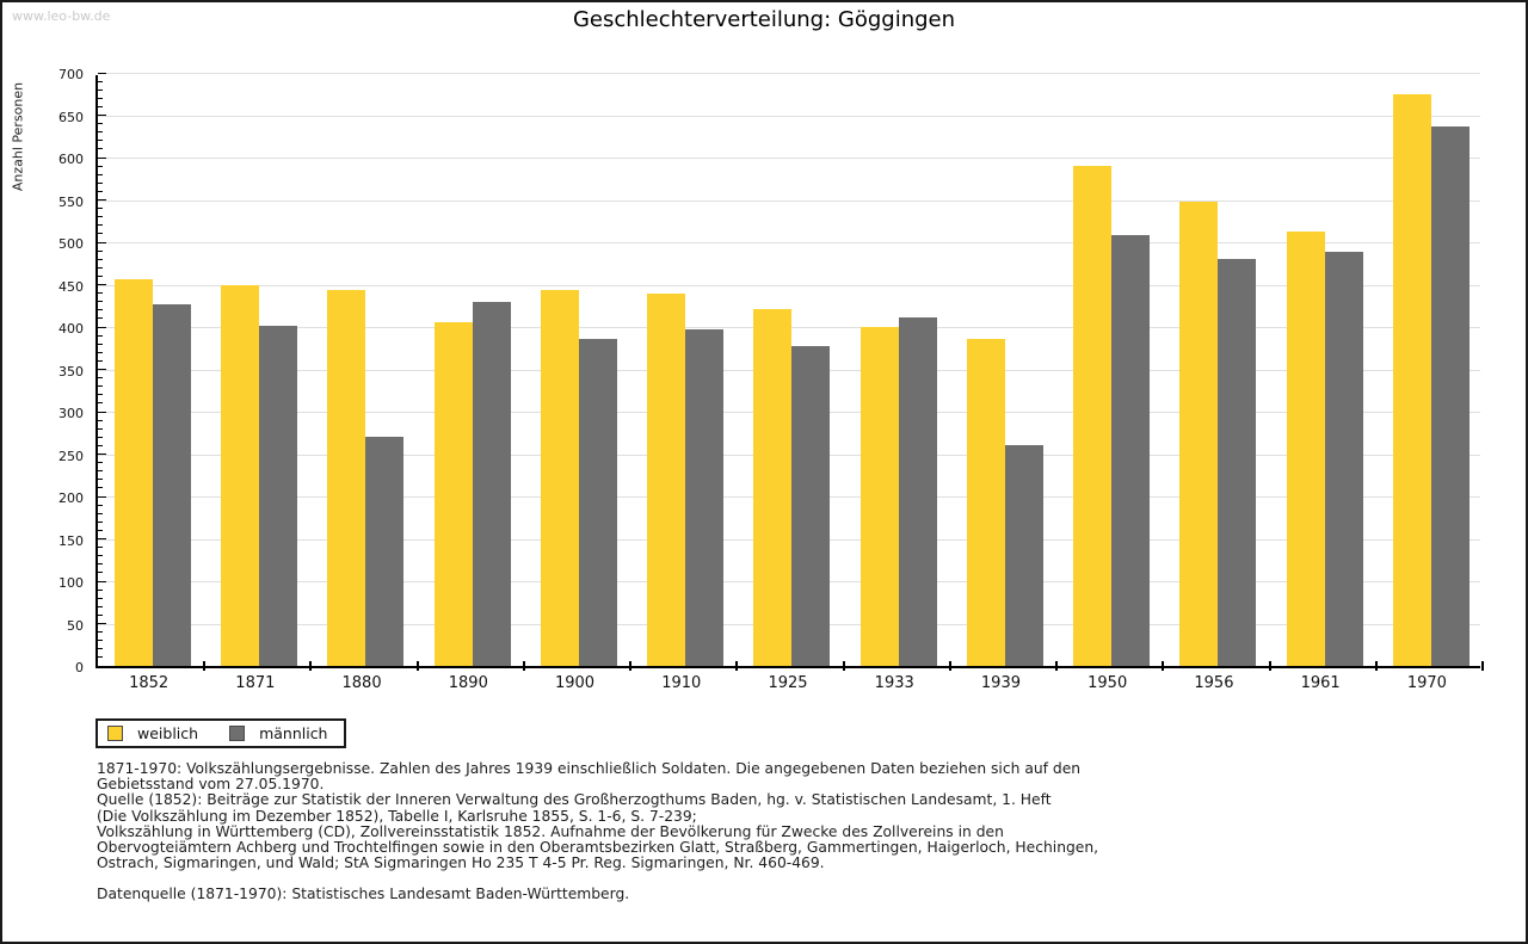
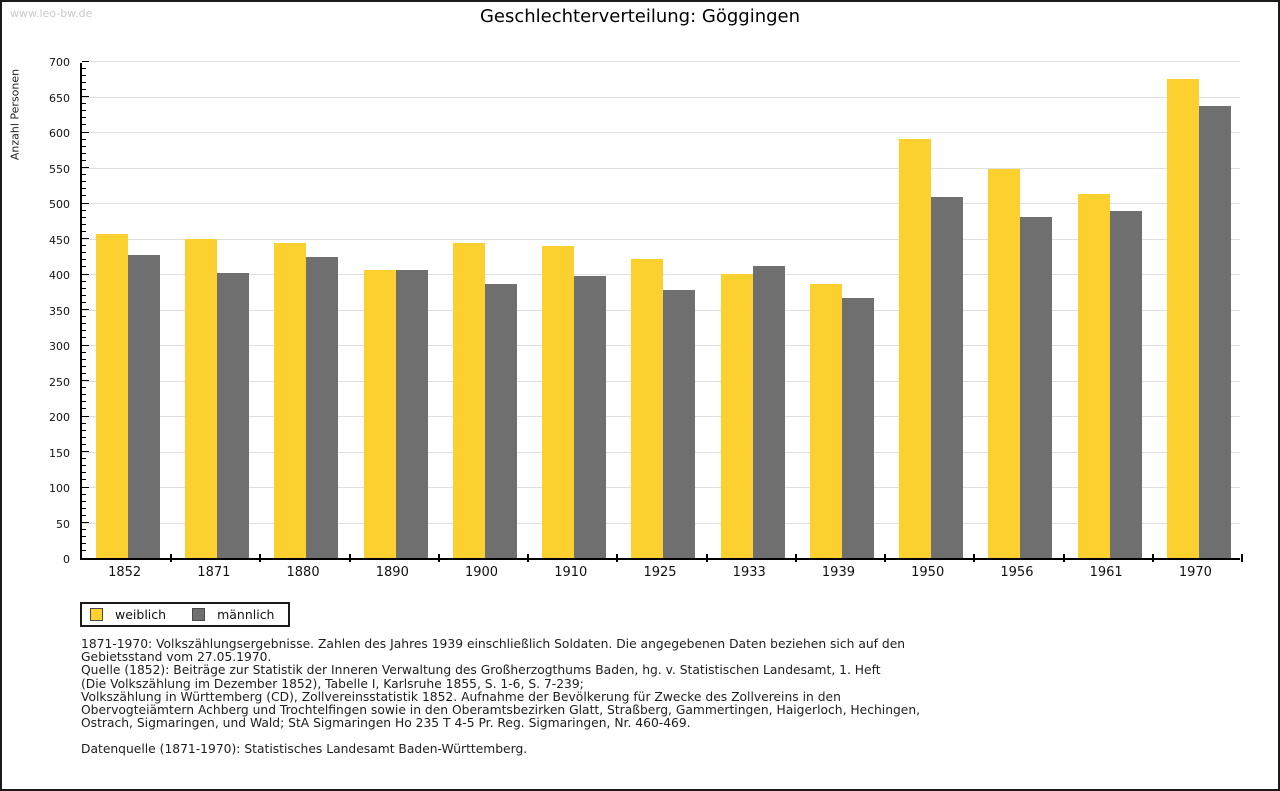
männlich/1880: 270 -> 420
männlich/1890: 430 -> 410
männlich/1939: 260 -> 370
